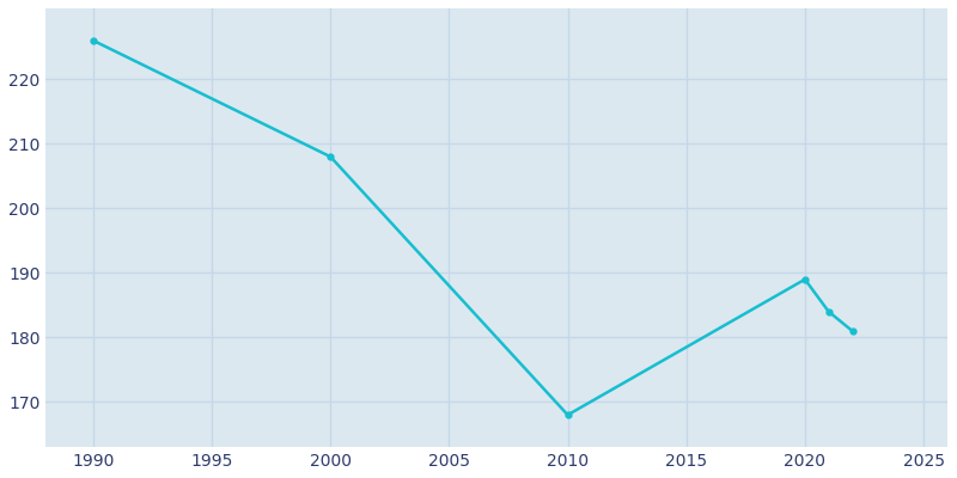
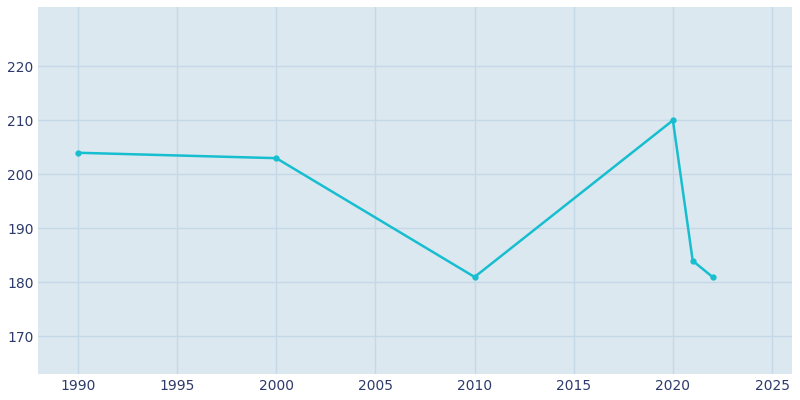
1990: 226 -> 204
2000: 208 -> 203
2010: 168 -> 181
2020: 189 -> 210
